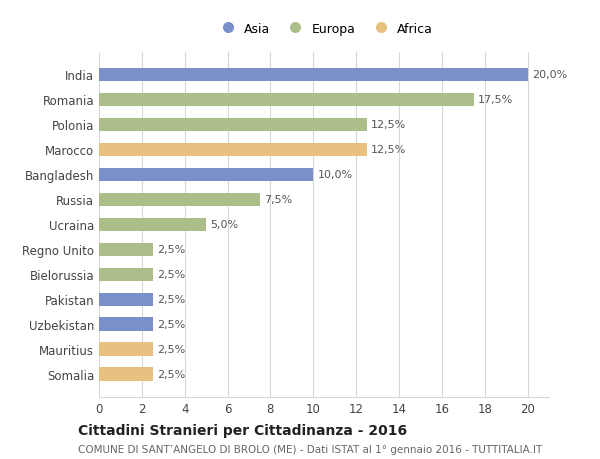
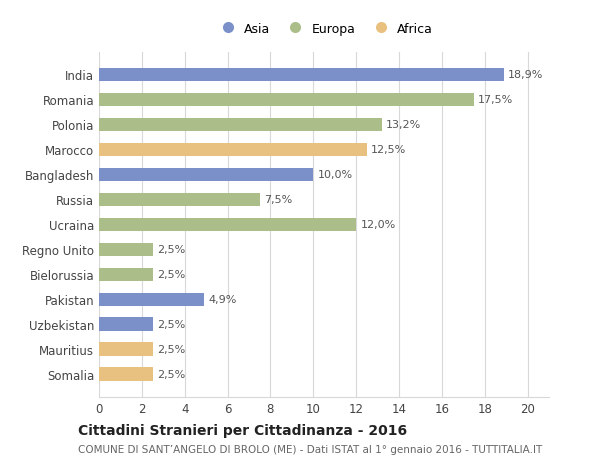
India: 20,0% -> 18,9%
Polonia: 12,5% -> 13,2%
Ucraina: 5,0% -> 12,0%
Pakistan: 2,5% -> 4,9%
